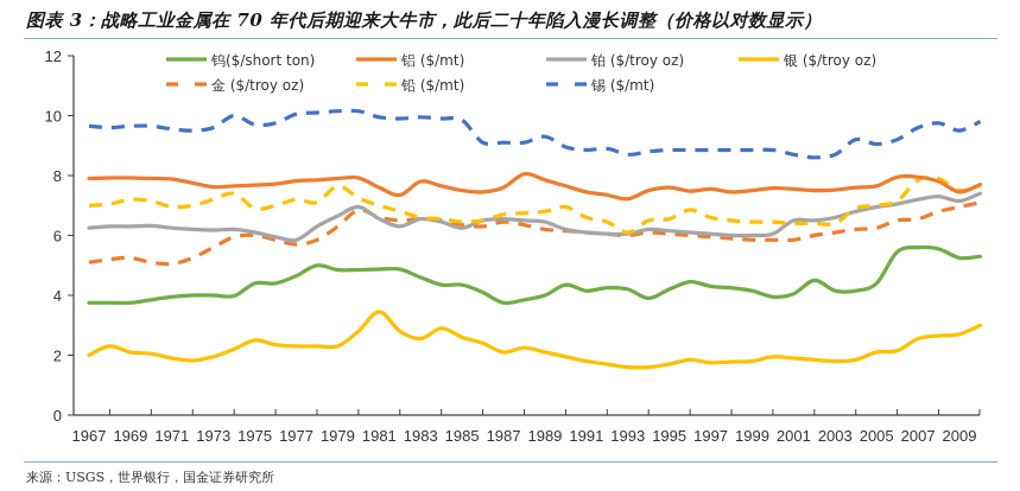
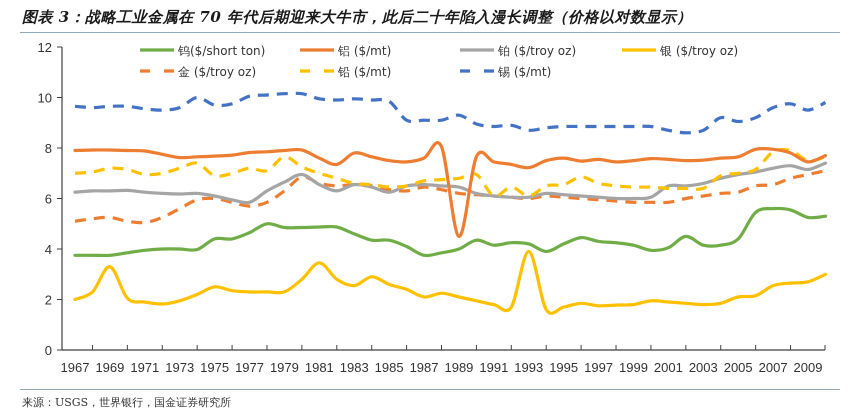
银 ($/troy oz)/1969: 2.1 -> 3.3
铝 ($/mt)/1989: 7.8 -> 4.5
铅 ($/mt)/1991: 6.6 -> 6.1
银 ($/troy oz)/1993: 1.6 -> 3.9
